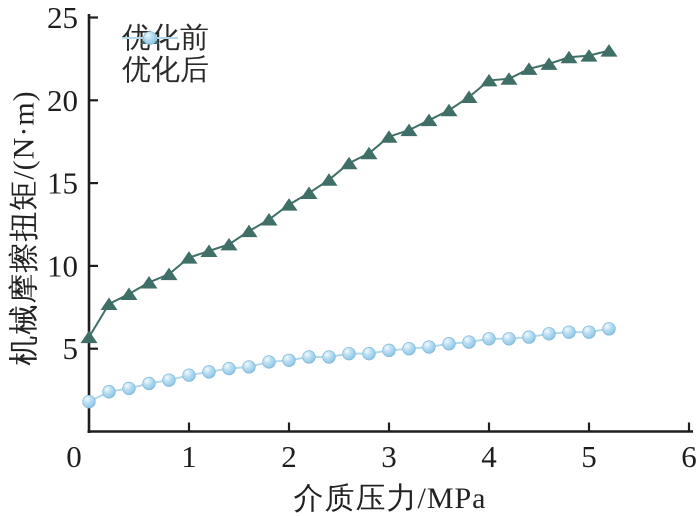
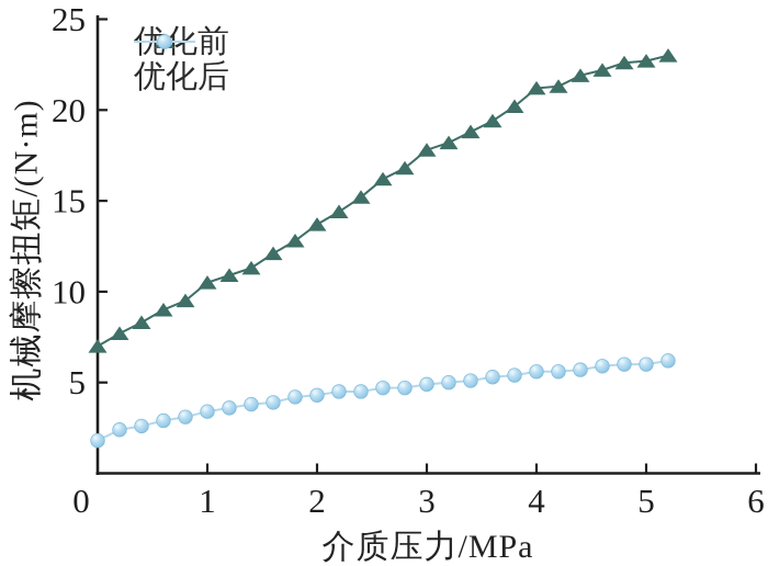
优化前/0: 5.7 -> 7.0
